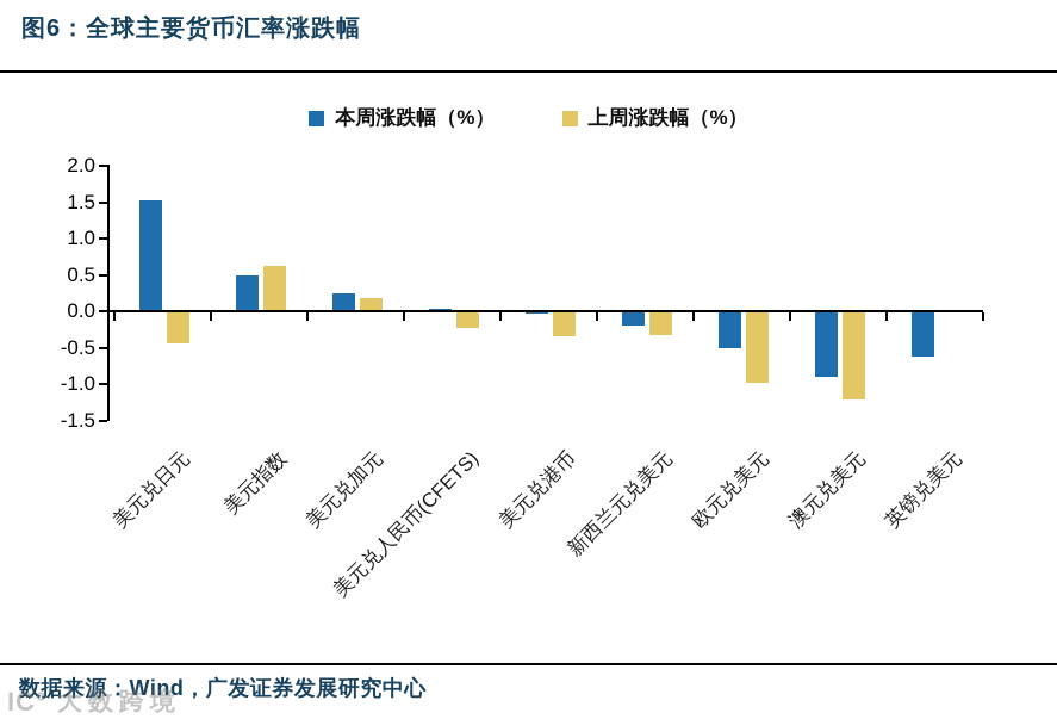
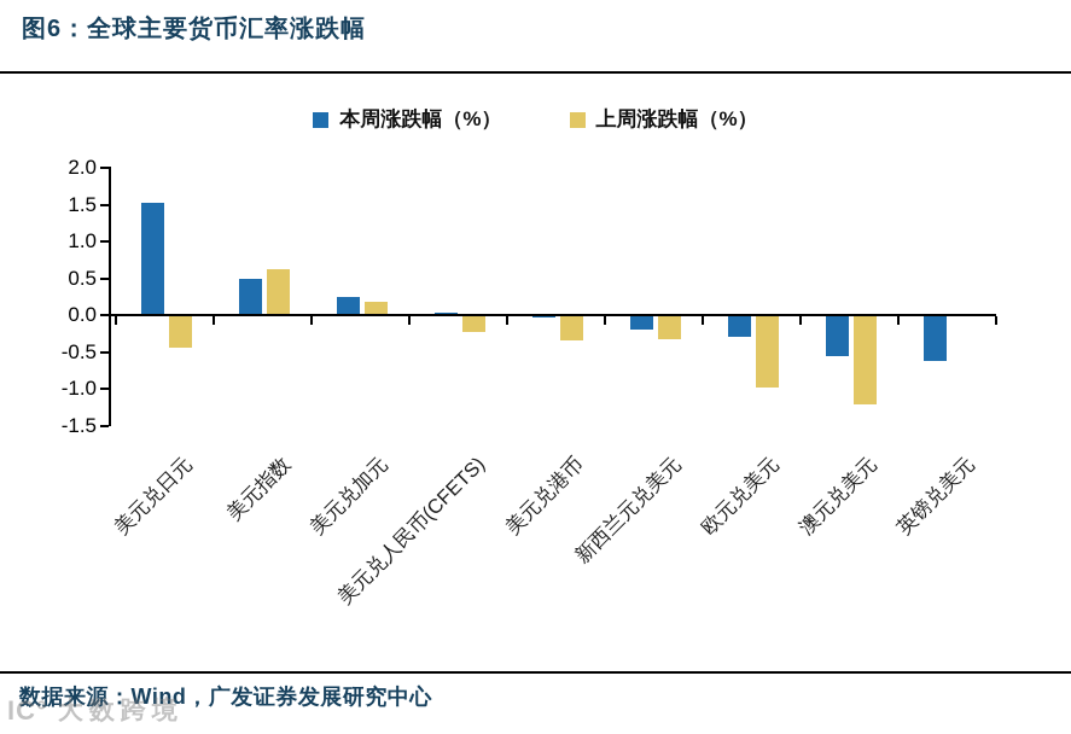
本周涨跌幅（%）/欧元兑美元: -0.5 -> -0.3
本周涨跌幅（%）/澳元兑美元: -0.9 -> -0.6
